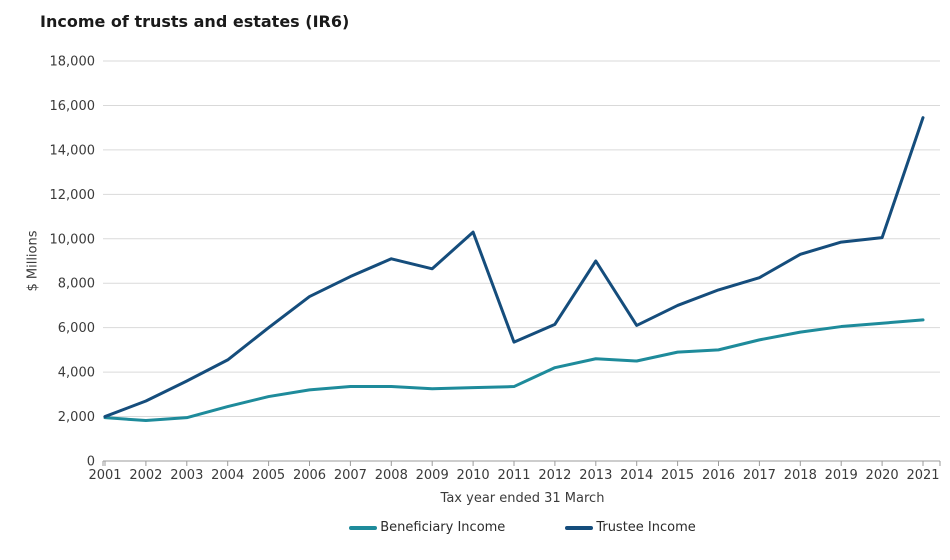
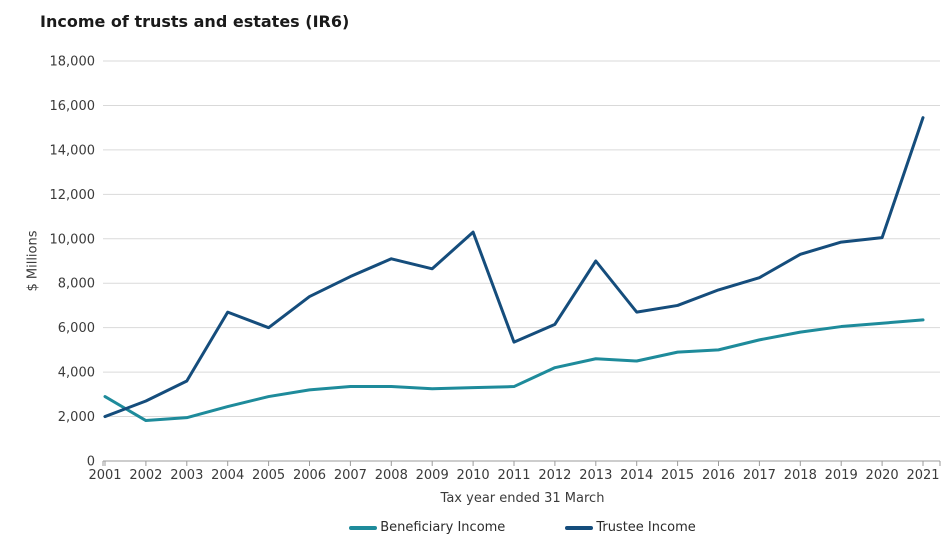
Beneficiary Income/2001: 2000 -> 2900
Trustee Income/2004: 4600 -> 6700
Trustee Income/2014: 6100 -> 6700
